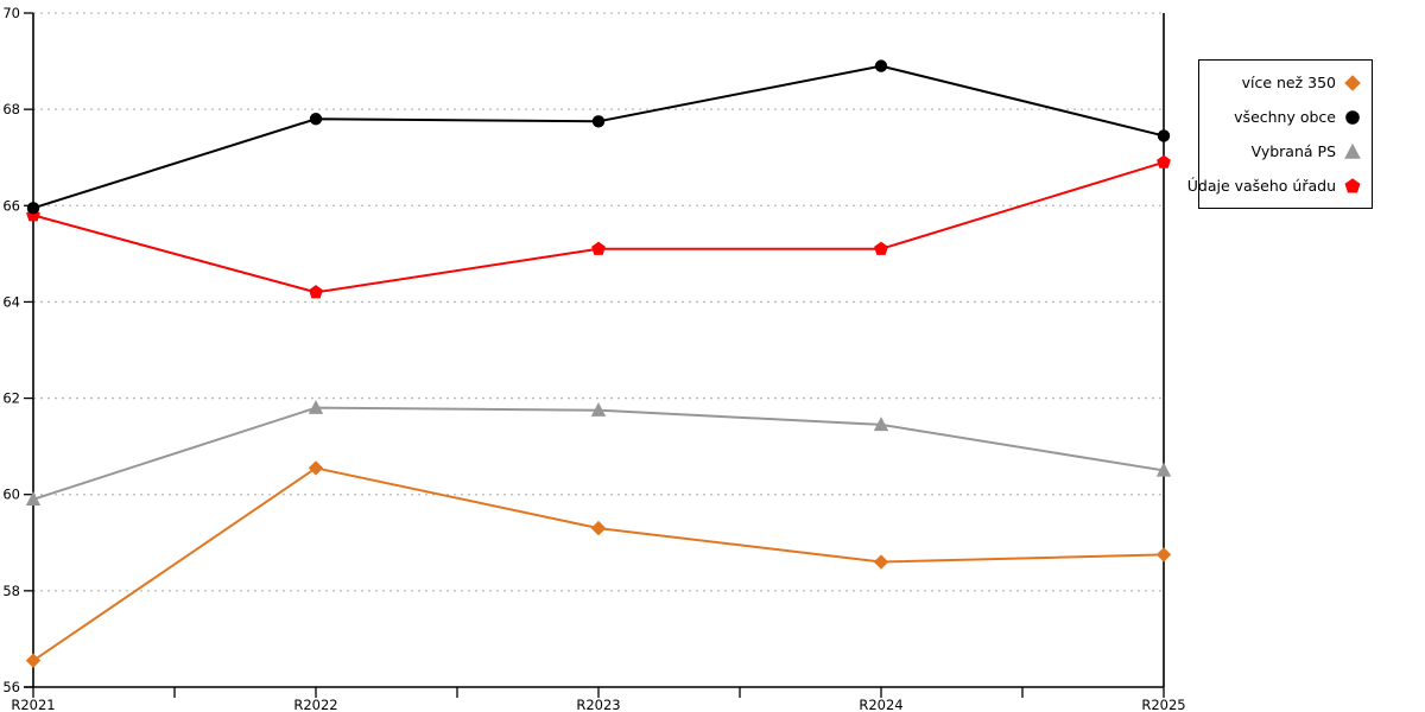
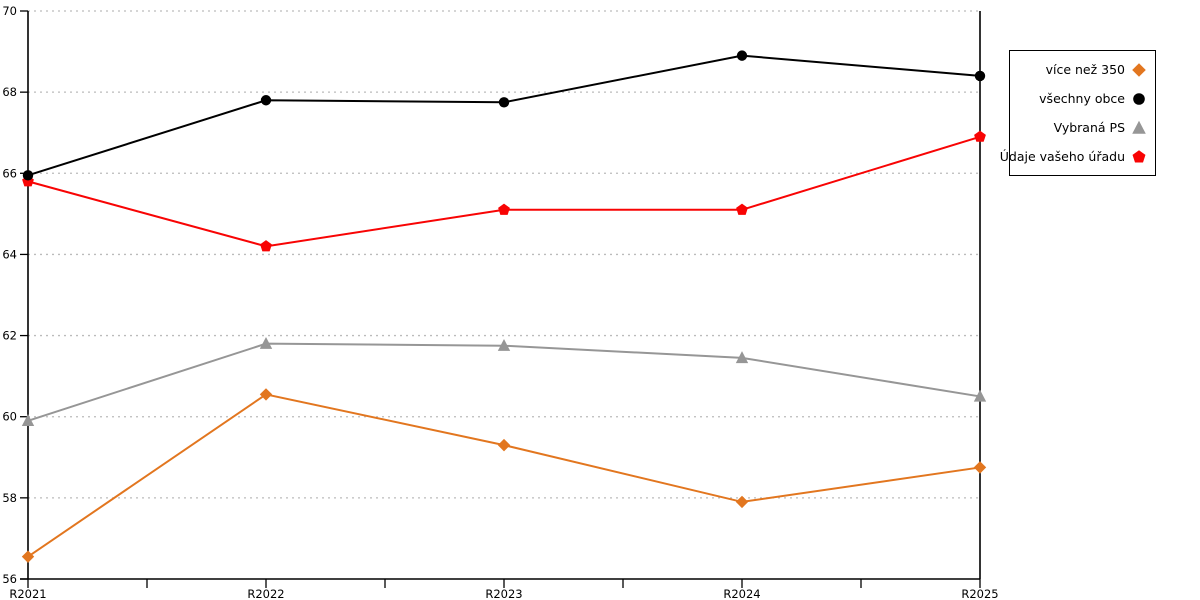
více než 350/R2024: 58.6 -> 57.9
všechny obce/R2025: 67.5 -> 68.4
